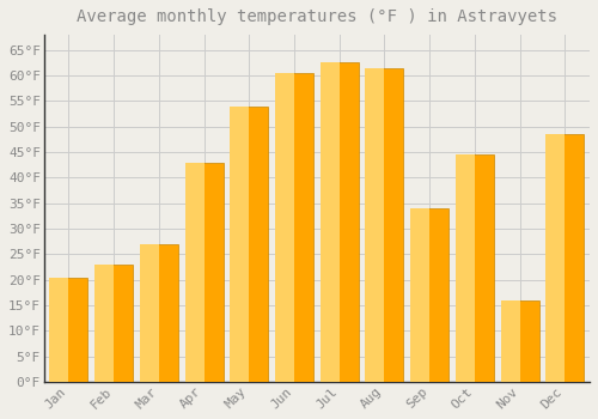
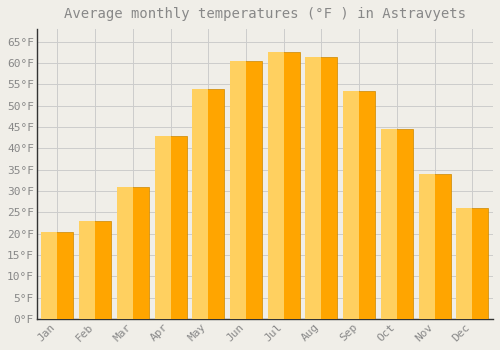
Mar: 27.0°F -> 31.0°F
Sep: 34.0°F -> 53.5°F
Nov: 16.0°F -> 34.0°F
Dec: 48.5°F -> 26.0°F
